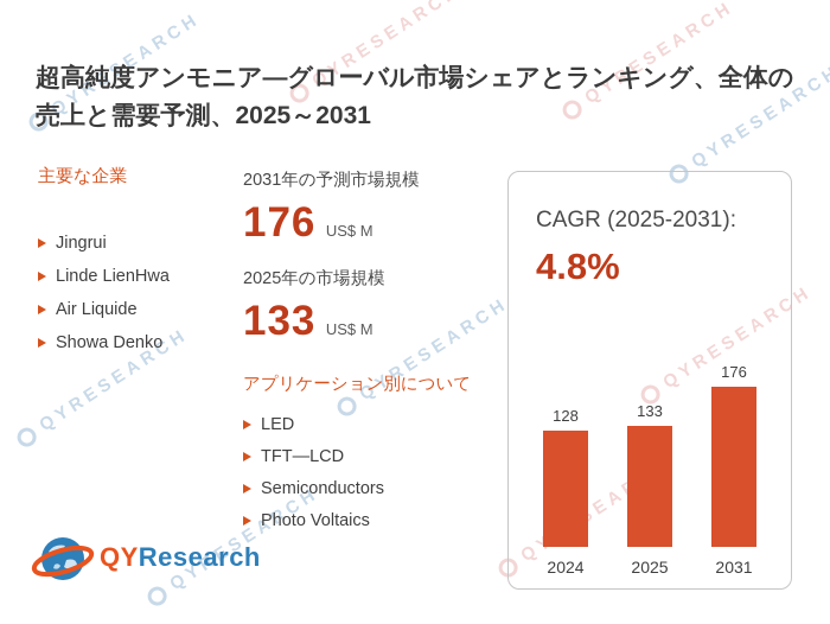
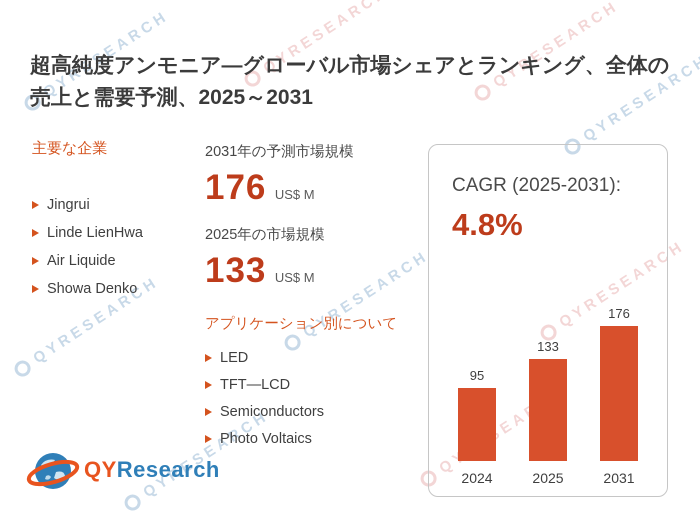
2024: 128 -> 95
